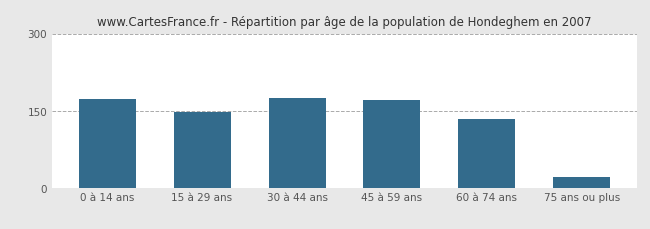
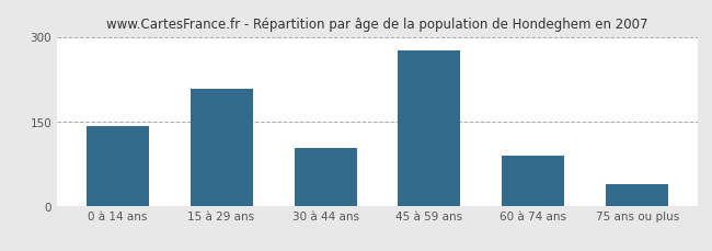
0 à 14 ans: 172 -> 142
15 à 29 ans: 147 -> 208
30 à 44 ans: 175 -> 102
45 à 59 ans: 170 -> 276
60 à 74 ans: 134 -> 88
75 ans ou plus: 20 -> 38
